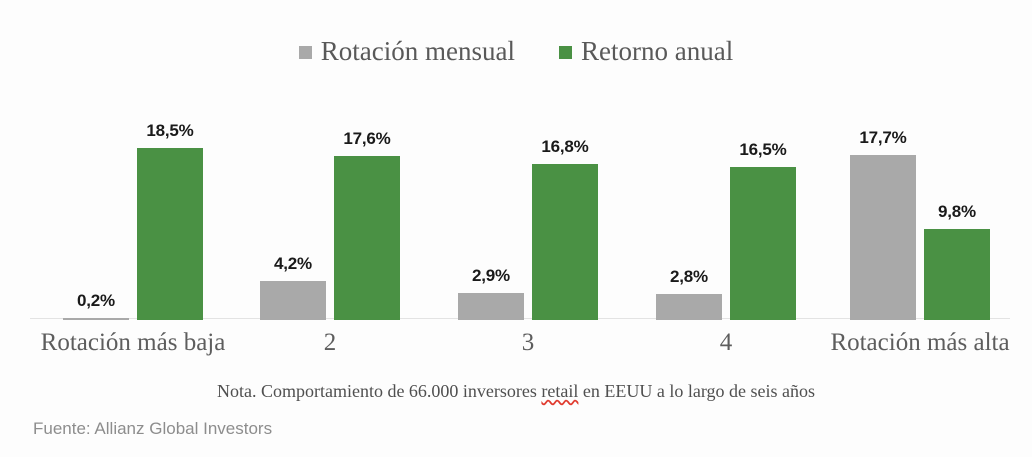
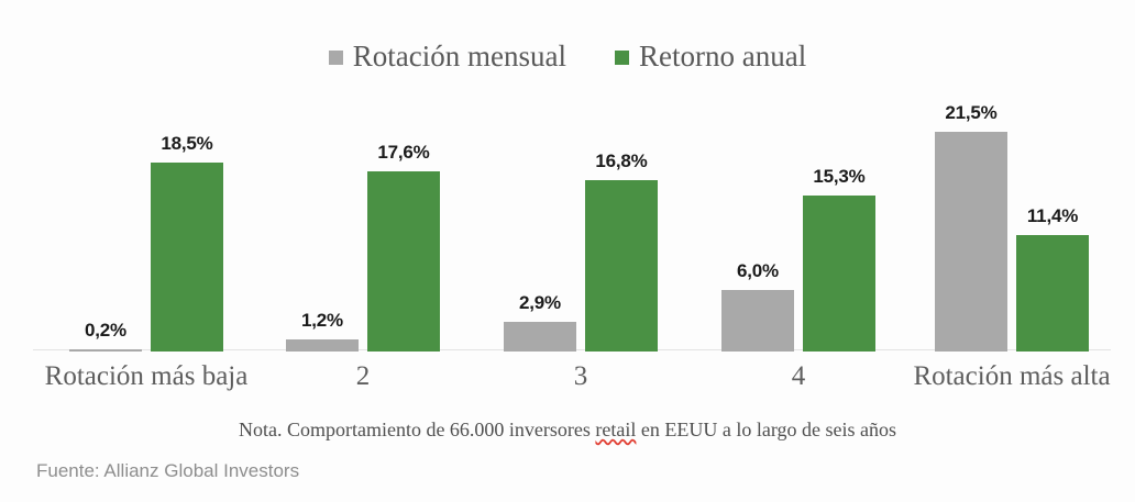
Rotación mensual/2: 4,2% -> 1,2%
Rotación mensual/4: 2,8% -> 6,0%
Retorno anual/4: 16,5% -> 15,3%
Rotación mensual/Rotación más alta: 17,7% -> 21,5%
Retorno anual/Rotación más alta: 9,8% -> 11,4%
